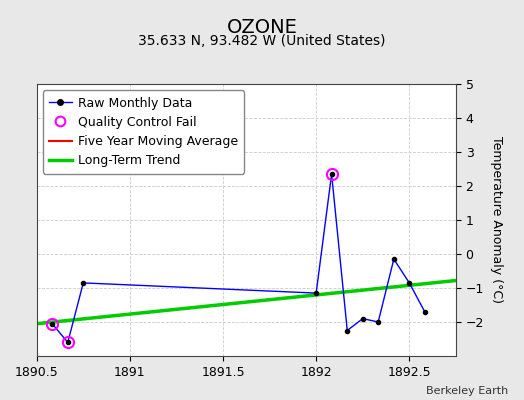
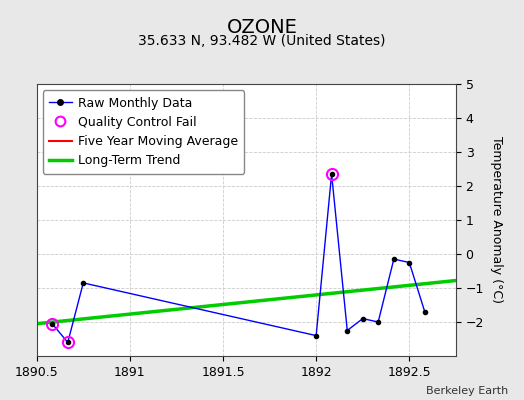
1892: -1.15 -> -2.40
1892.5: -0.85 -> -0.25
